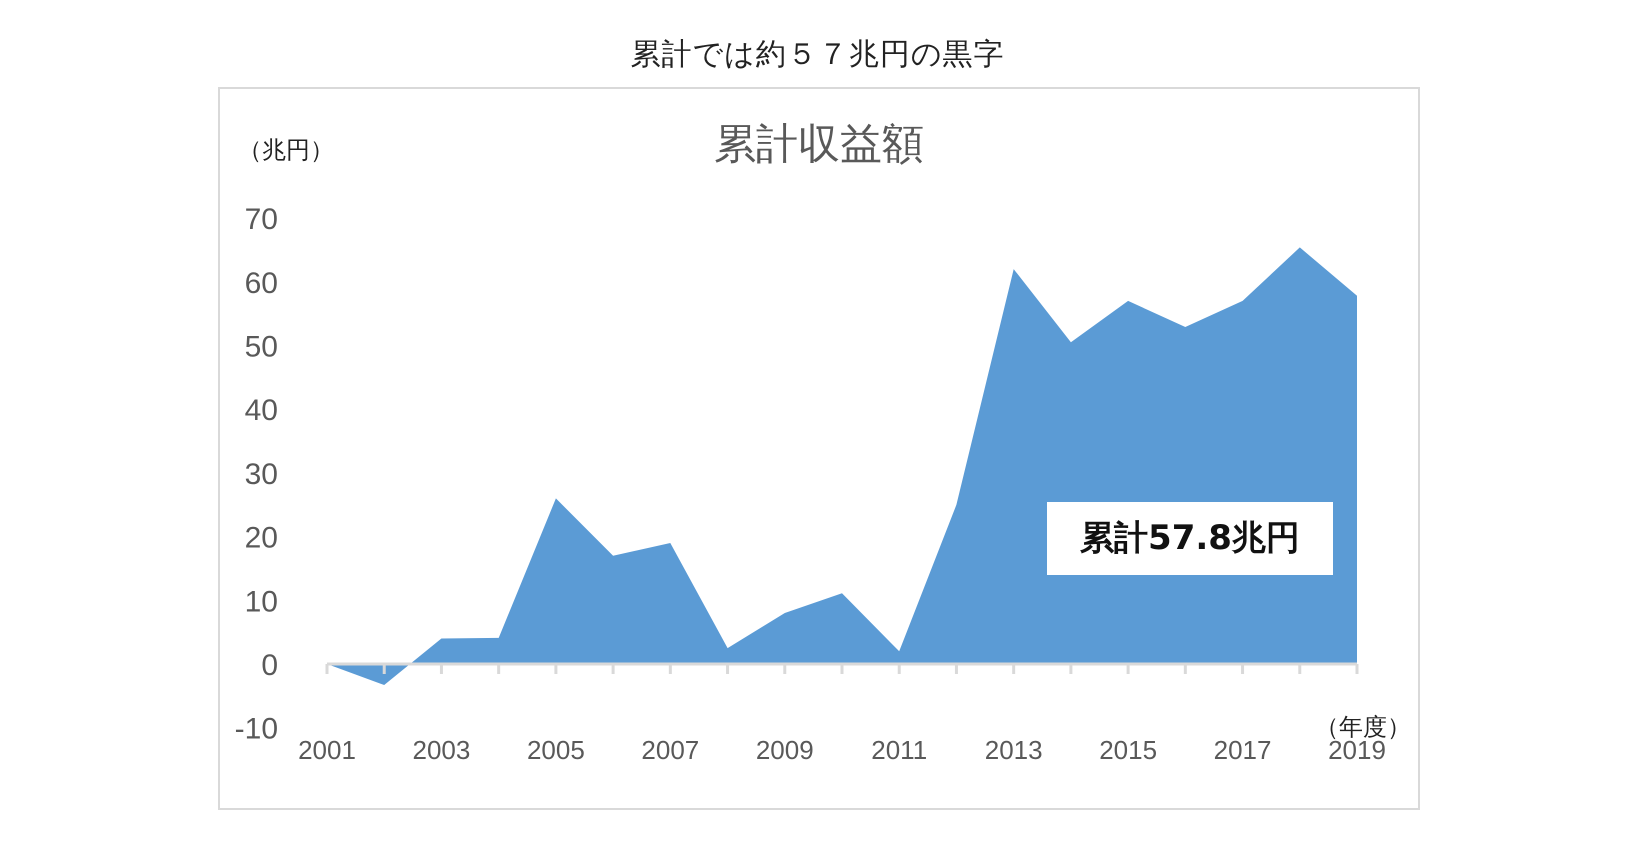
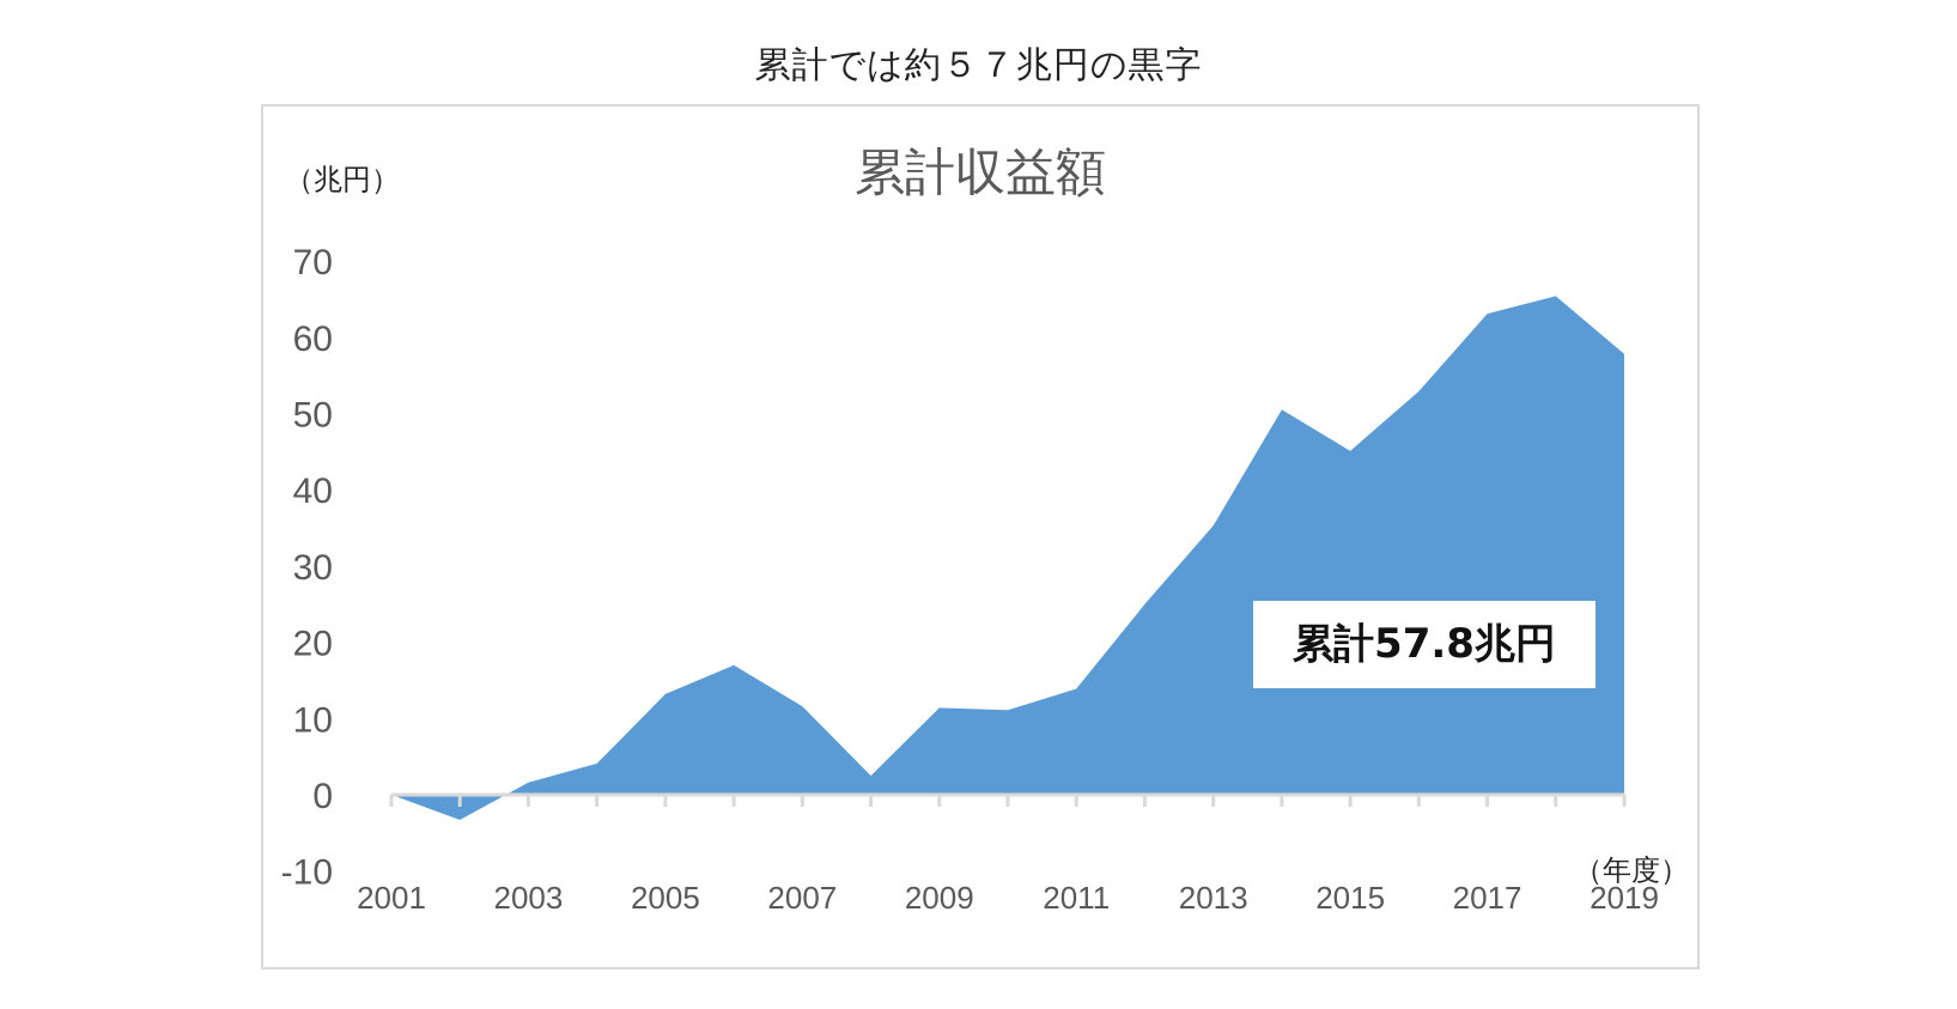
2003: 4 -> 2
2005: 26 -> 13
2007: 19 -> 12
2009: 8 -> 11
2011: 2 -> 14
2013: 62 -> 35
2015: 57 -> 45
2017: 57 -> 63
